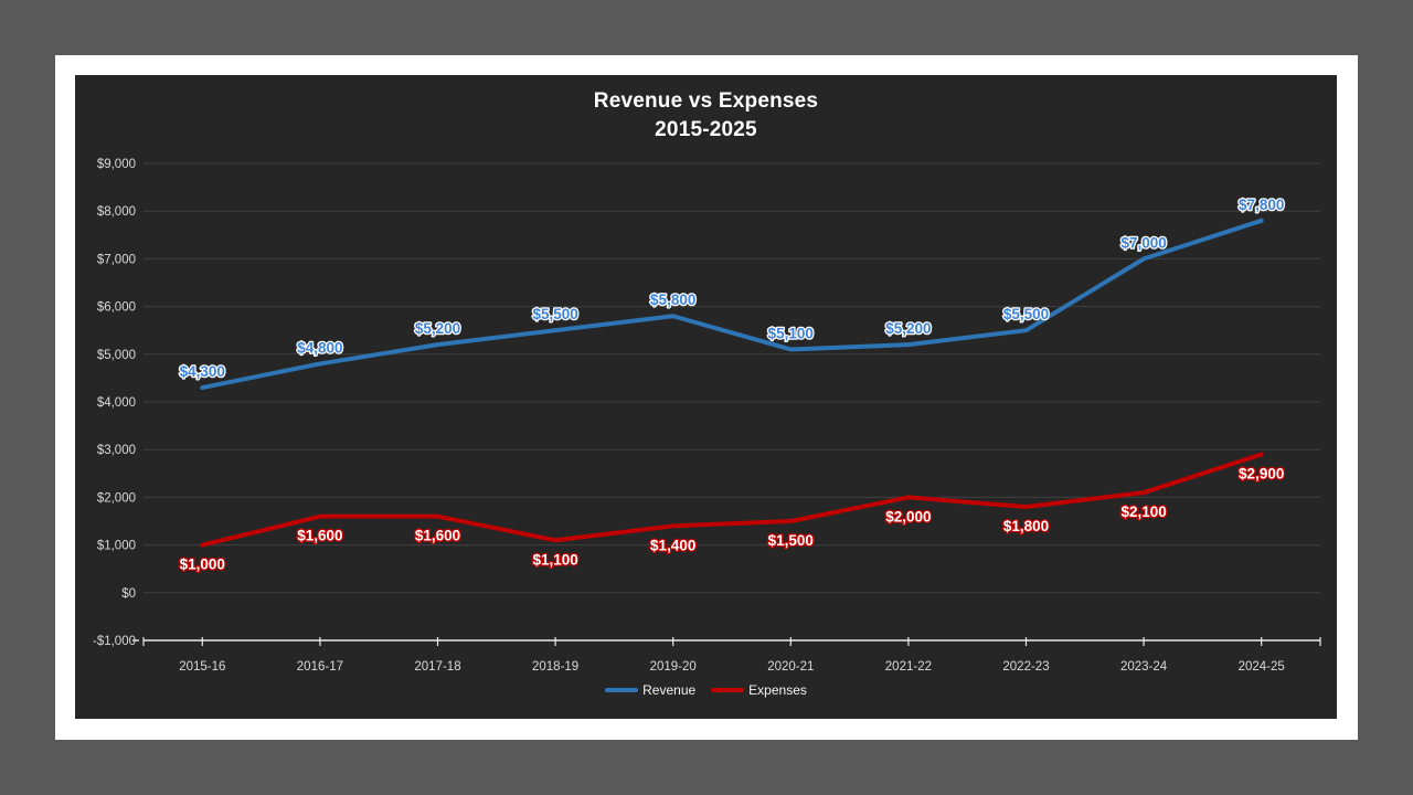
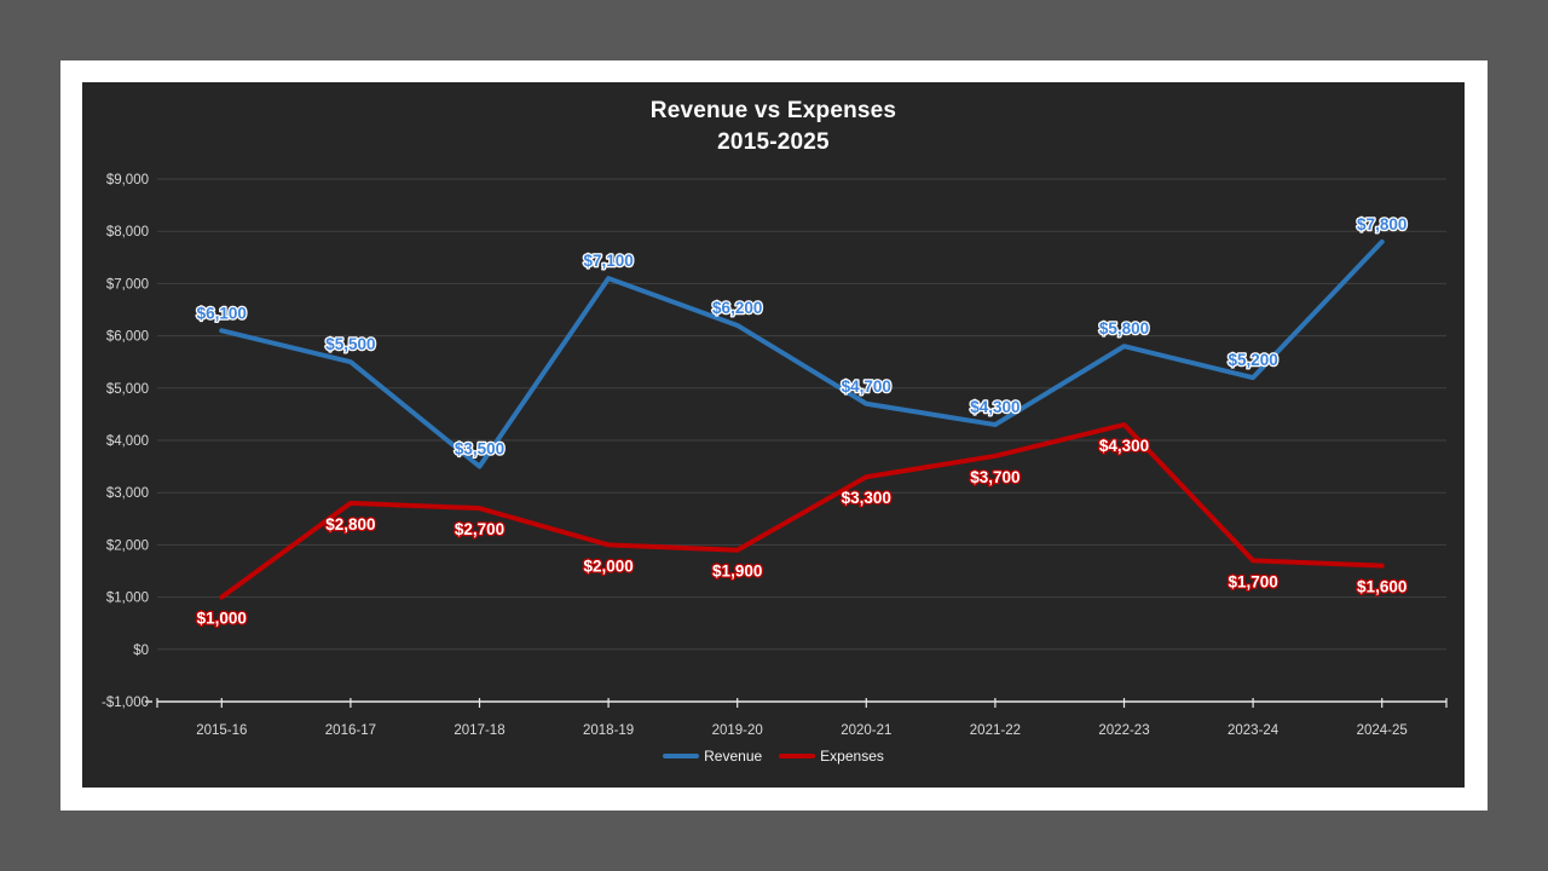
Revenue/2015-16: $4,300 -> $6,100
Revenue/2016-17: $4,800 -> $5,500
Expenses/2016-17: $1,600 -> $2,800
Revenue/2017-18: $5,200 -> $3,500
Expenses/2017-18: $1,600 -> $2,700
Revenue/2018-19: $5,500 -> $7,100
Expenses/2018-19: $1,100 -> $2,000
Revenue/2019-20: $5,800 -> $6,200
Expenses/2019-20: $1,400 -> $1,900
Revenue/2020-21: $5,100 -> $4,700
Expenses/2020-21: $1,500 -> $3,300
Revenue/2021-22: $5,200 -> $4,300
Expenses/2021-22: $2,000 -> $3,700
Revenue/2022-23: $5,500 -> $5,800
Expenses/2022-23: $1,800 -> $4,300
Revenue/2023-24: $7,000 -> $5,200
Expenses/2023-24: $2,100 -> $1,700
Expenses/2024-25: $2,900 -> $1,600
